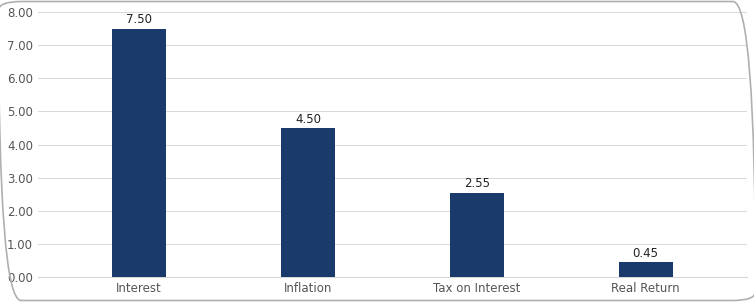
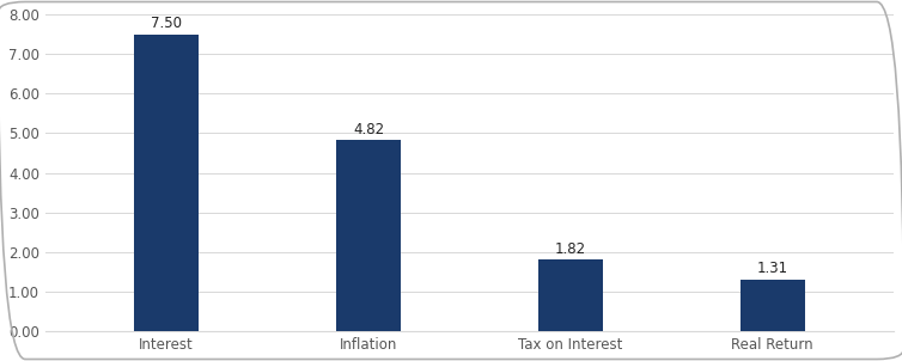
Inflation: 4.50 -> 4.82
Tax on Interest: 2.55 -> 1.82
Real Return: 0.45 -> 1.31
